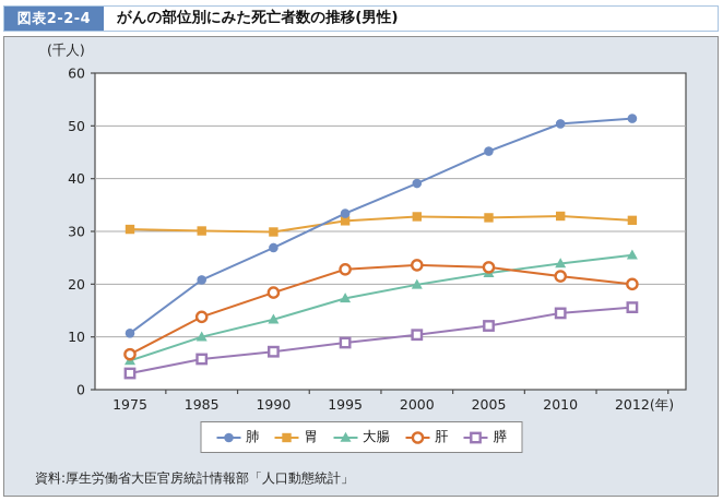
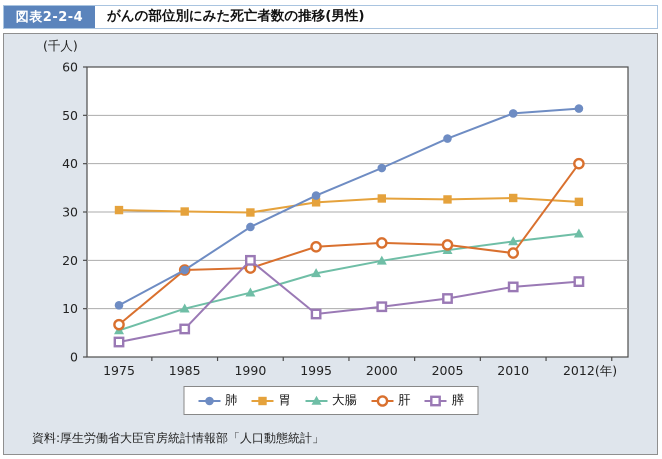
肺/1985: 21 -> 18
肝/1985: 14 -> 18
膵/1990: 7 -> 20
肝/2012: 20 -> 40
